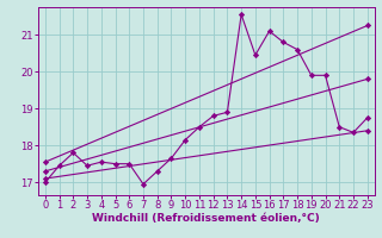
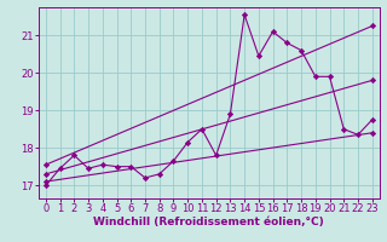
7: 16.95 -> 17.20
12: 18.80 -> 17.80
